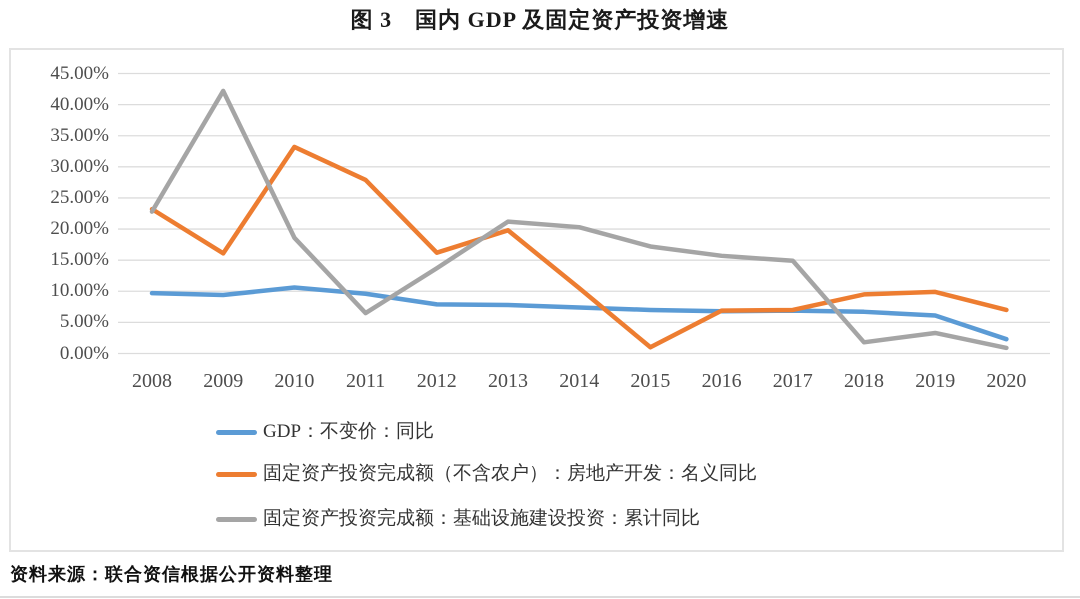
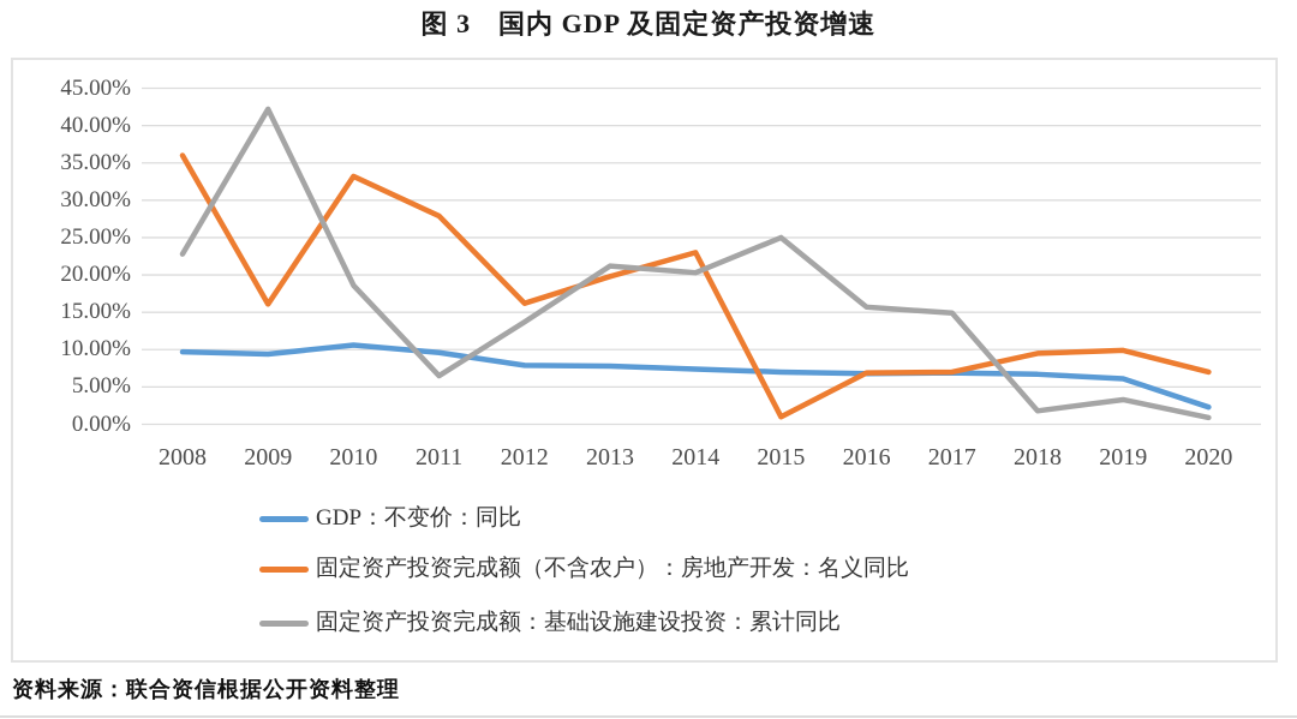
固定资产投资完成额（不含农户）：房地产开发：名义同比/2008: 23% -> 36%
固定资产投资完成额（不含农户）：房地产开发：名义同比/2014: 10% -> 23%
固定资产投资完成额：基础设施建设投资：累计同比/2015: 17% -> 25%
